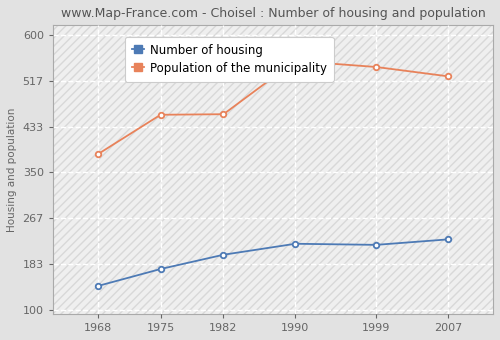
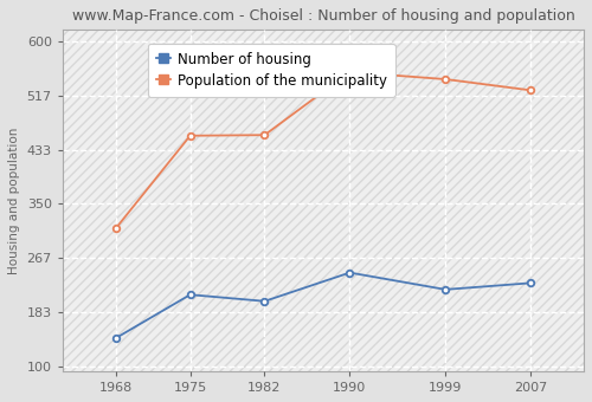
Population of the municipality/1968: 383 -> 312
Number of housing/1975: 174 -> 210
Number of housing/1990: 220 -> 244
